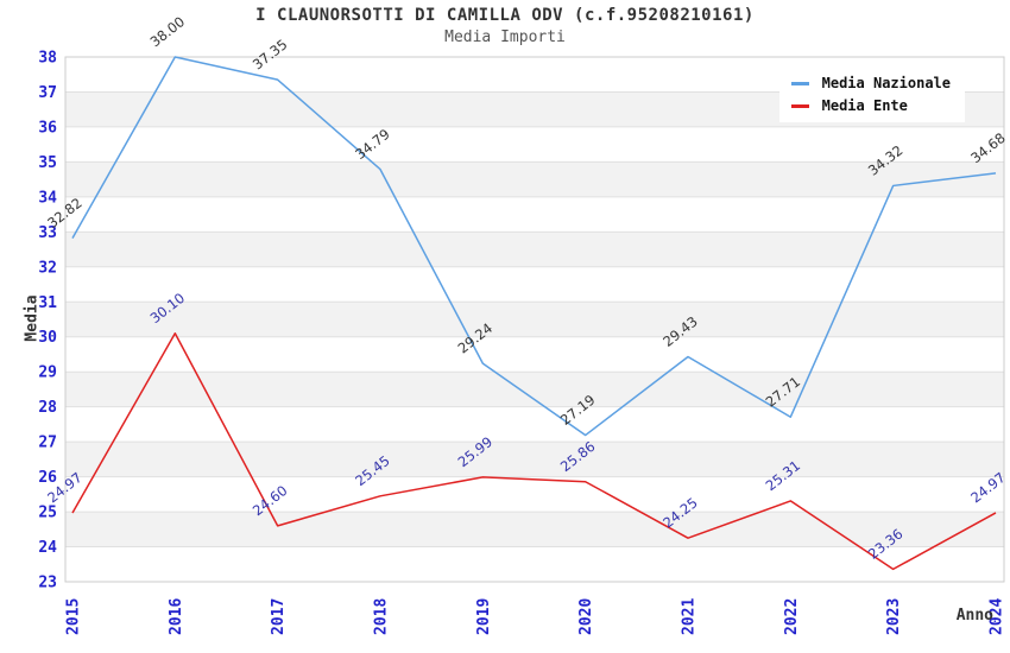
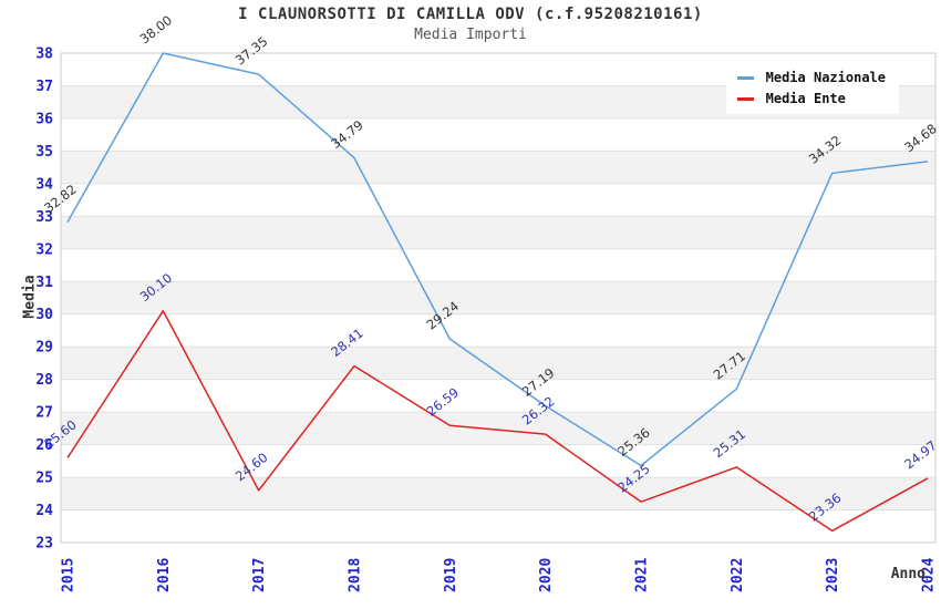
Media Ente/2015: 24.97 -> 25.60
Media Ente/2018: 25.45 -> 28.41
Media Ente/2019: 25.99 -> 26.59
Media Ente/2020: 25.86 -> 26.32
Media Nazionale/2021: 29.43 -> 25.36
